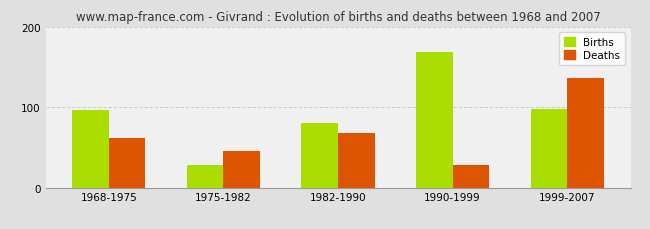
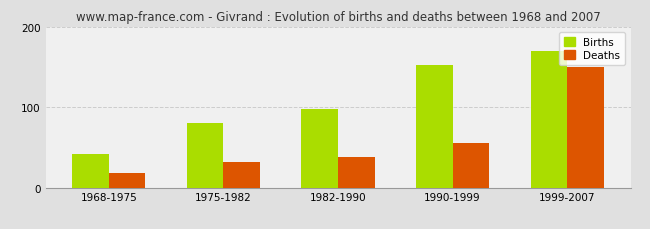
Births/1968-1975: 96 -> 42
Deaths/1968-1975: 62 -> 18
Births/1975-1982: 28 -> 80
Deaths/1975-1982: 46 -> 32
Births/1982-1990: 80 -> 98
Deaths/1982-1990: 68 -> 38
Births/1990-1999: 168 -> 152
Deaths/1990-1999: 28 -> 55
Births/1999-2007: 98 -> 170
Deaths/1999-2007: 136 -> 150
